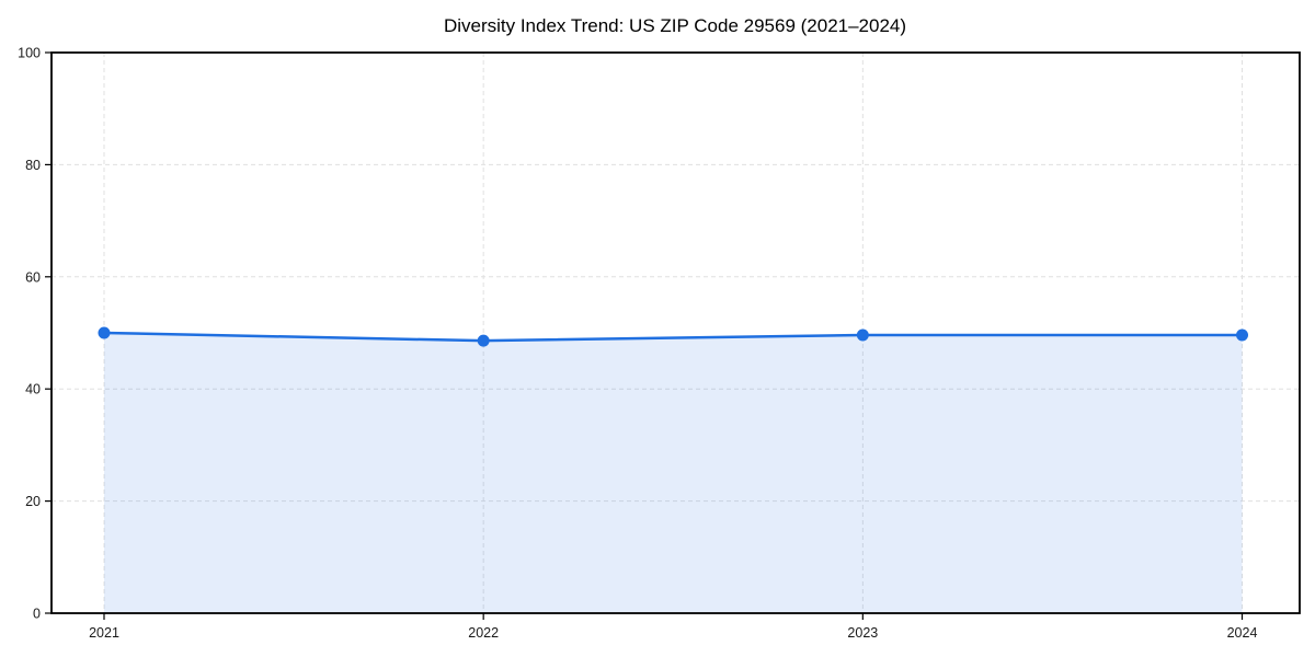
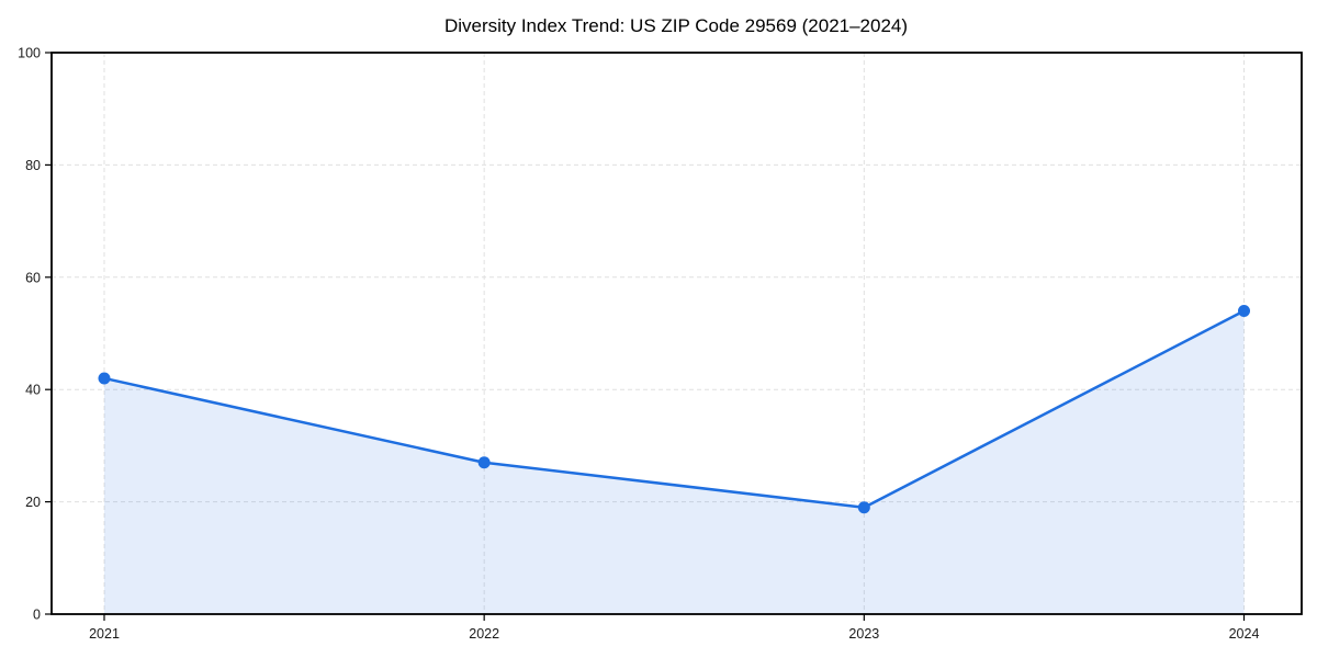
2021: 50 -> 42
2022: 49 -> 27
2023: 50 -> 19
2024: 50 -> 54
